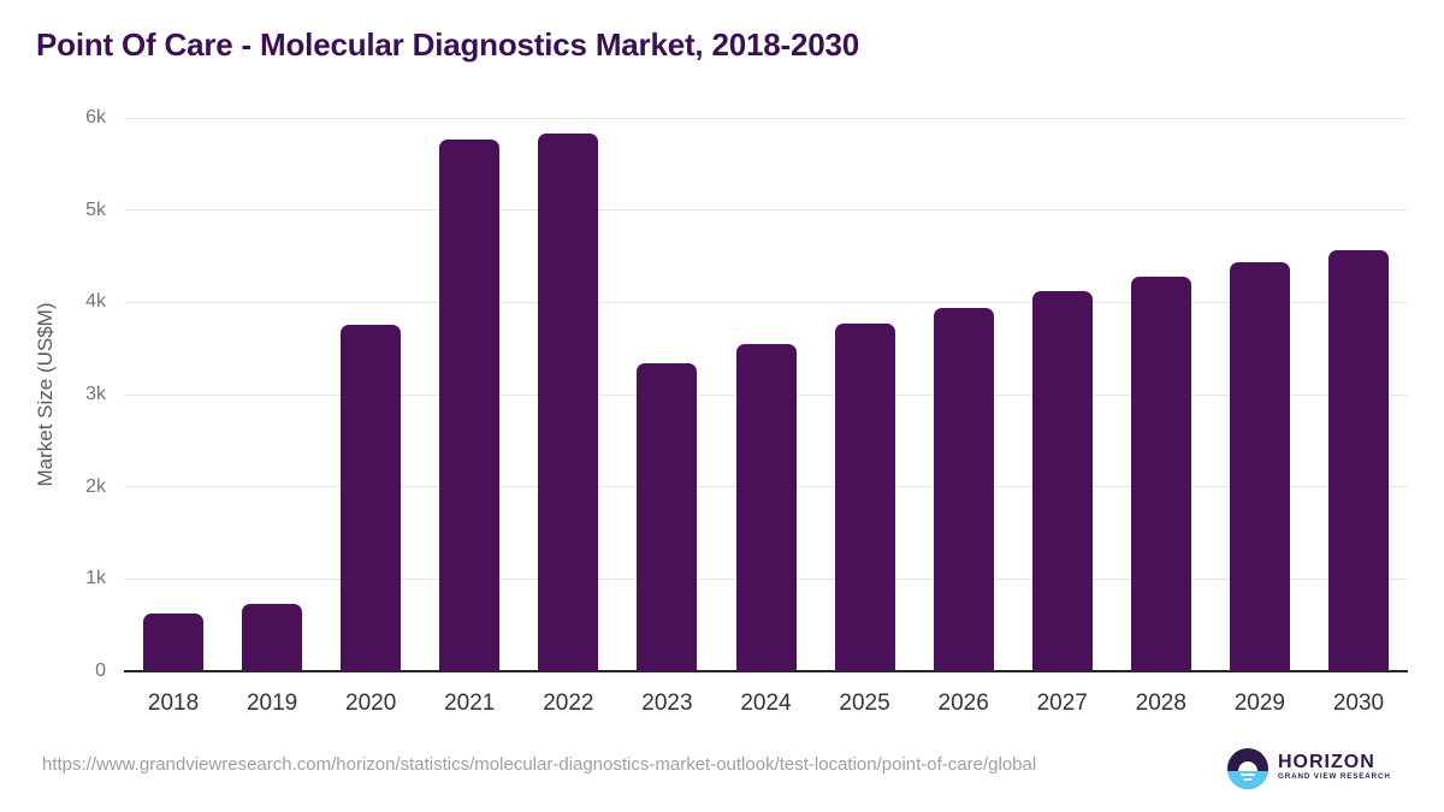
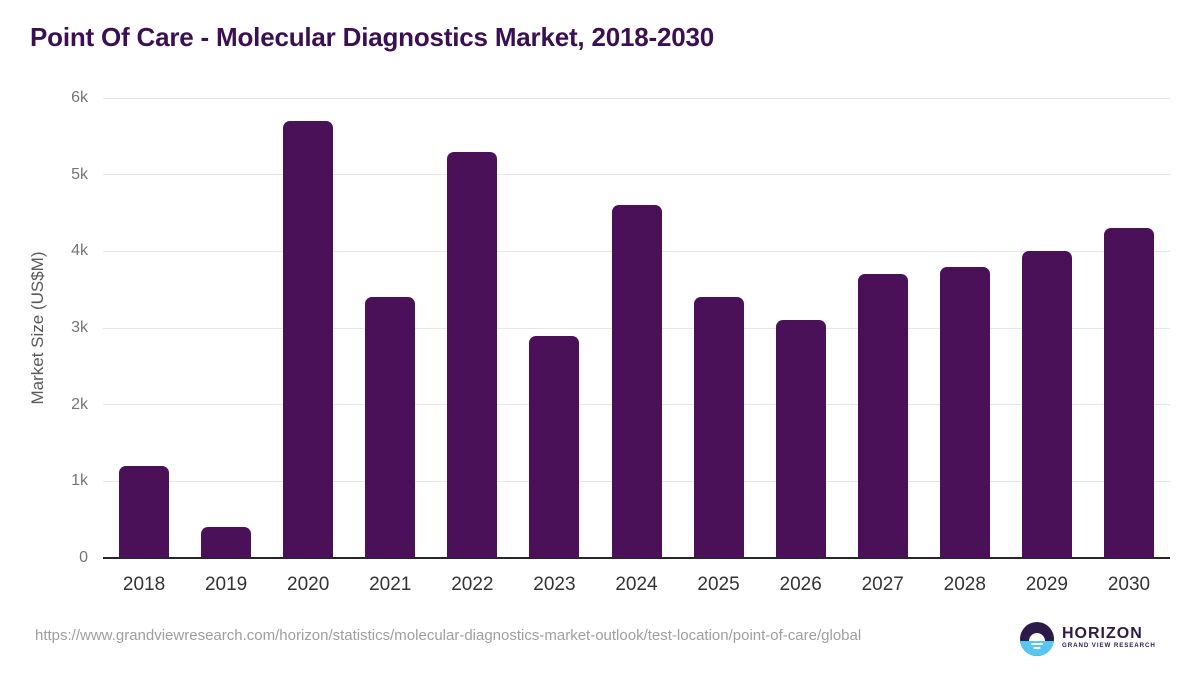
2018: 0.6k -> 1.2k
2019: 0.7k -> 0.4k
2020: 3.8k -> 5.7k
2021: 5.8k -> 3.4k
2022: 5.8k -> 5.3k
2023: 3.3k -> 2.9k
2024: 3.6k -> 4.6k
2025: 3.8k -> 3.4k
2026: 3.9k -> 3.1k
2027: 4.1k -> 3.7k
2028: 4.3k -> 3.8k
2029: 4.4k -> 4.0k
2030: 4.6k -> 4.3k
